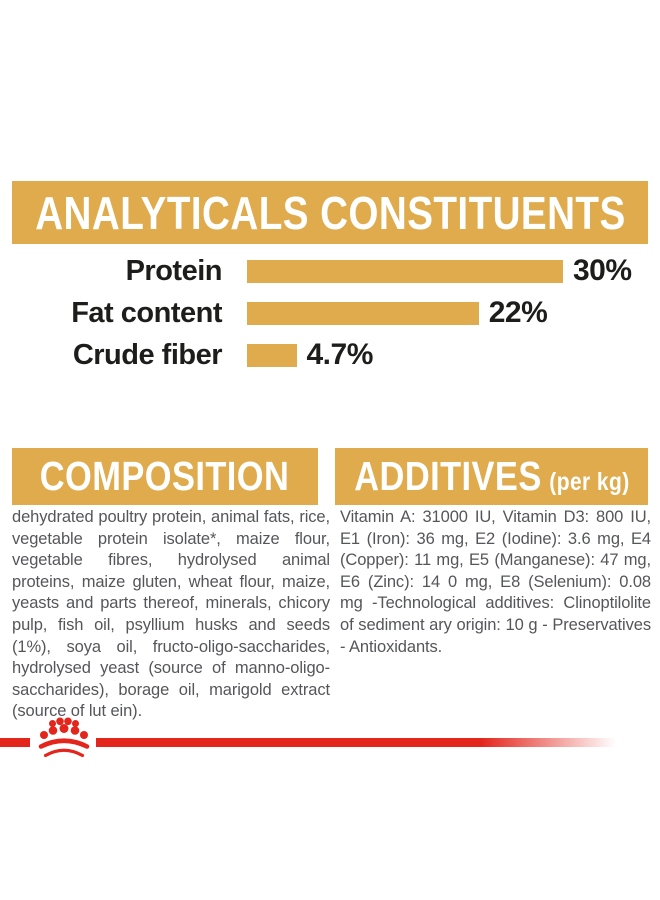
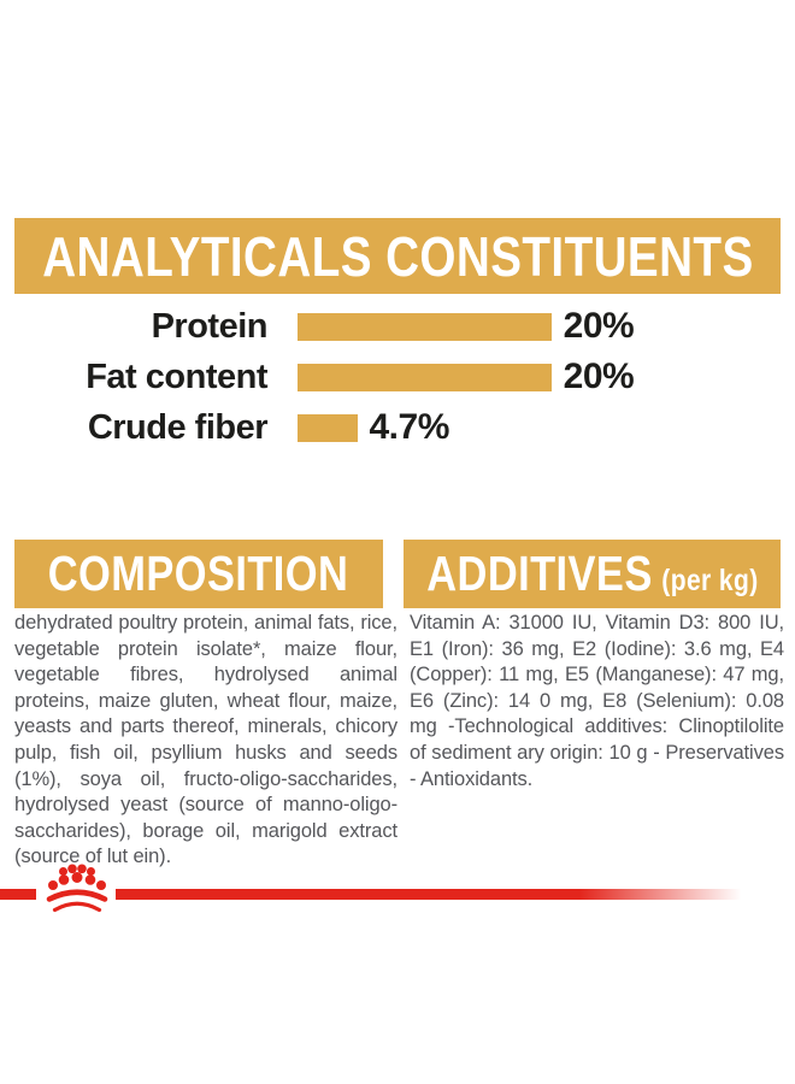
Protein: 30% -> 20%
Fat content: 22% -> 20%
